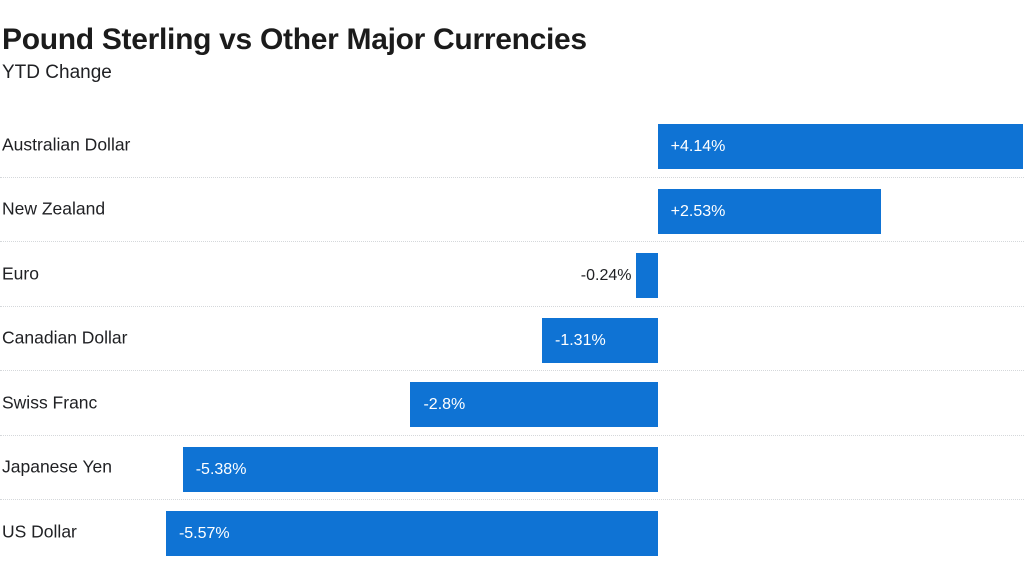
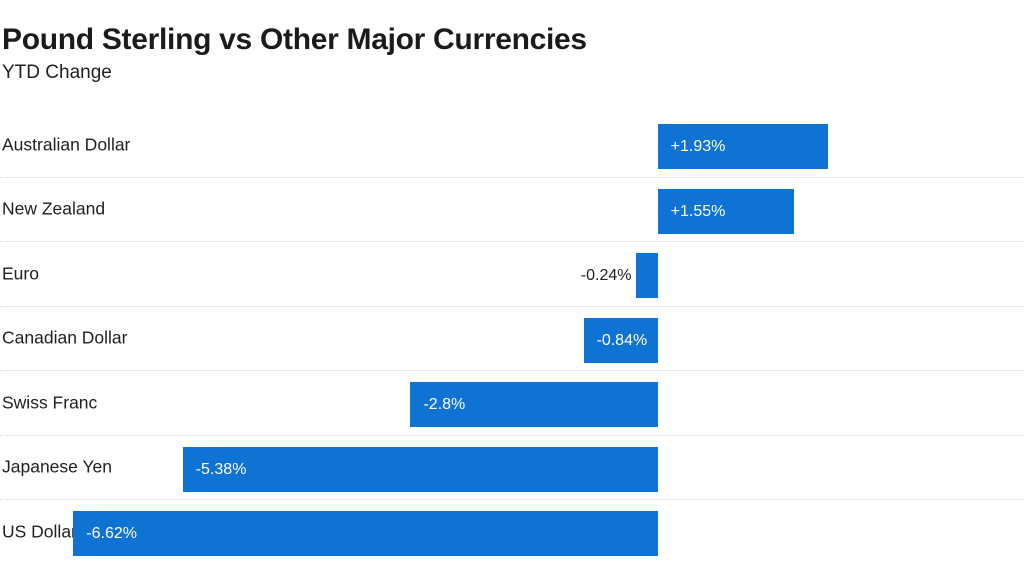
Australian Dollar: +4.14% -> +1.93%
New Zealand: +2.53% -> +1.55%
Canadian Dollar: -1.31% -> -0.84%
US Dollar: -5.57% -> -6.62%
